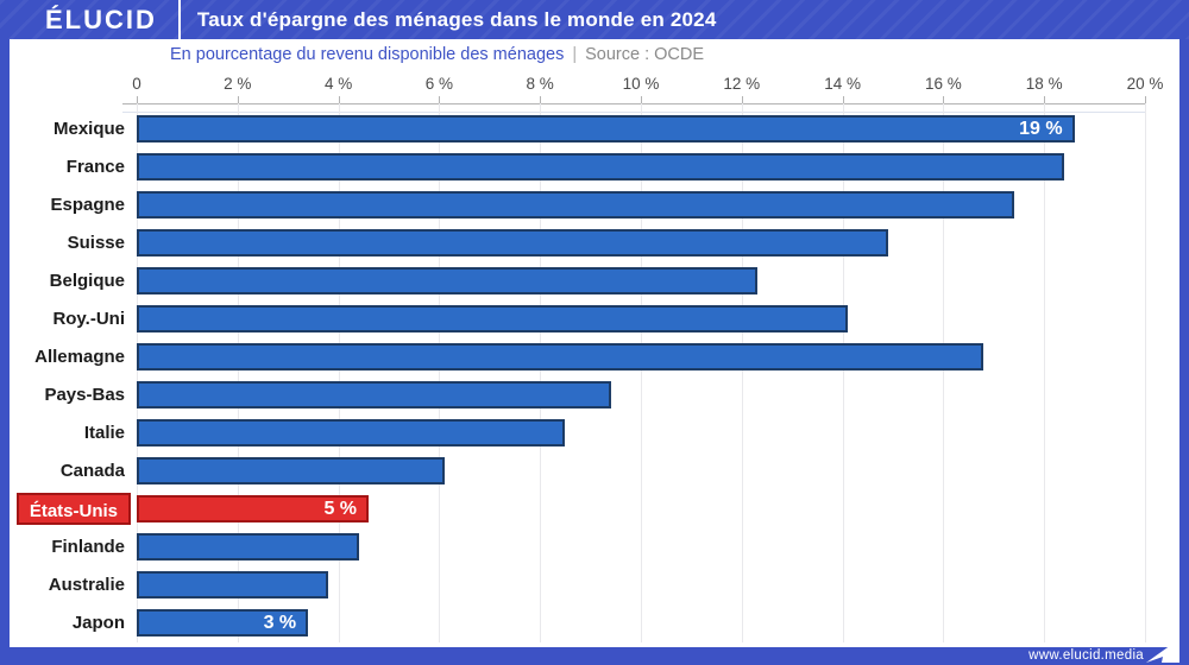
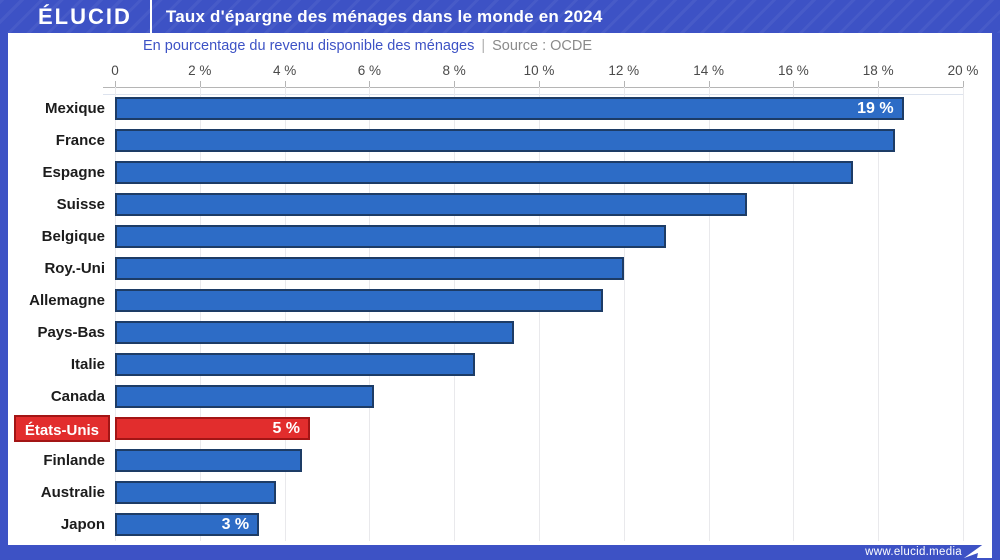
Belgique: 12.3% -> 13.0%
Roy.-Uni: 14.1% -> 12.0%
Allemagne: 16.8% -> 11.5%
